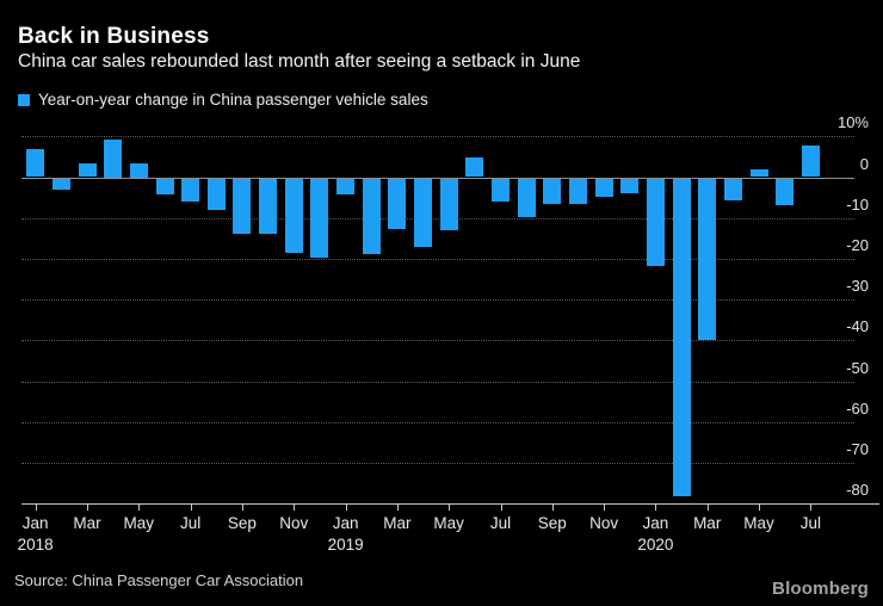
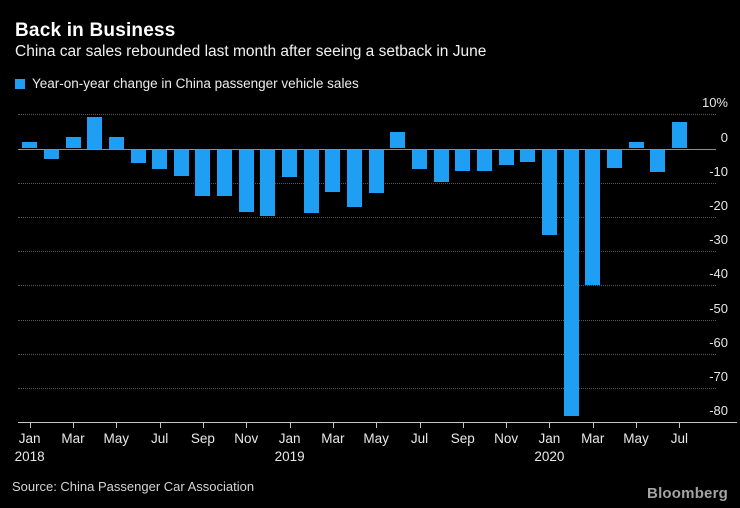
Jan 2018: 7% -> 2%
Jan 2019: -4% -> -8%
Jan 2020: -22% -> -25%
